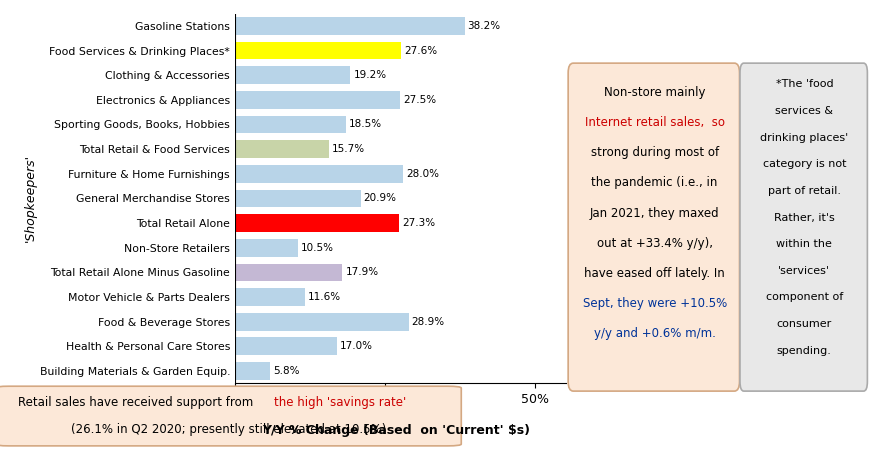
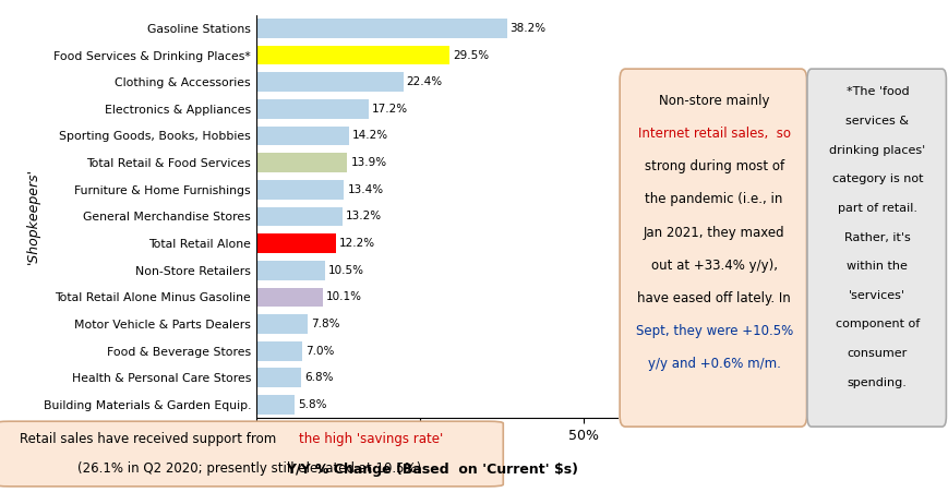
Food Services & Drinking Places*: 27.6% -> 29.5%
Clothing & Accessories: 19.2% -> 22.4%
Electronics & Appliances: 27.5% -> 17.2%
Sporting Goods, Books, Hobbies: 18.5% -> 14.2%
Total Retail & Food Services: 15.7% -> 13.9%
Furniture & Home Furnishings: 28.0% -> 13.4%
General Merchandise Stores: 20.9% -> 13.2%
Total Retail Alone: 27.3% -> 12.2%
Total Retail Alone Minus Gasoline: 17.9% -> 10.1%
Motor Vehicle & Parts Dealers: 11.6% -> 7.8%
Food & Beverage Stores: 28.9% -> 7.0%
Health & Personal Care Stores: 17.0% -> 6.8%
